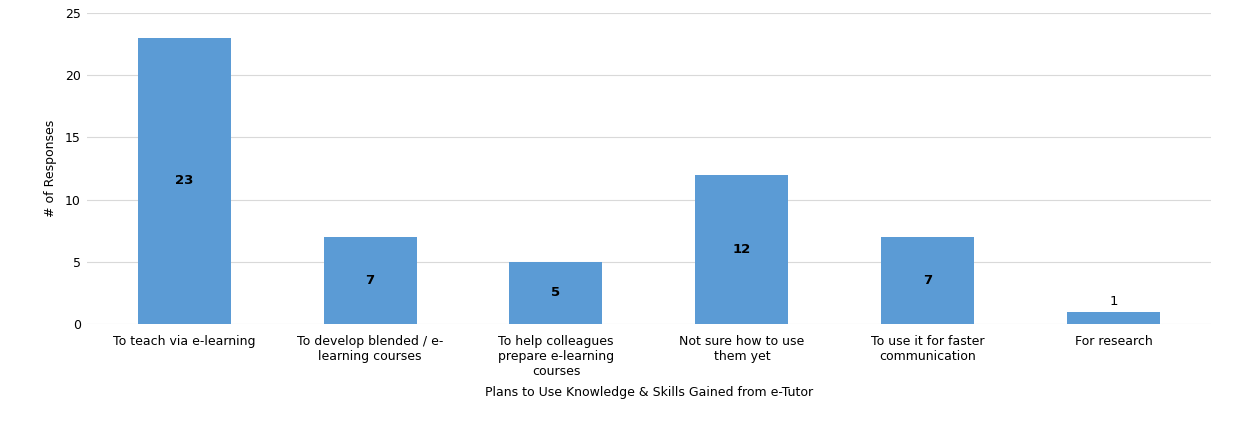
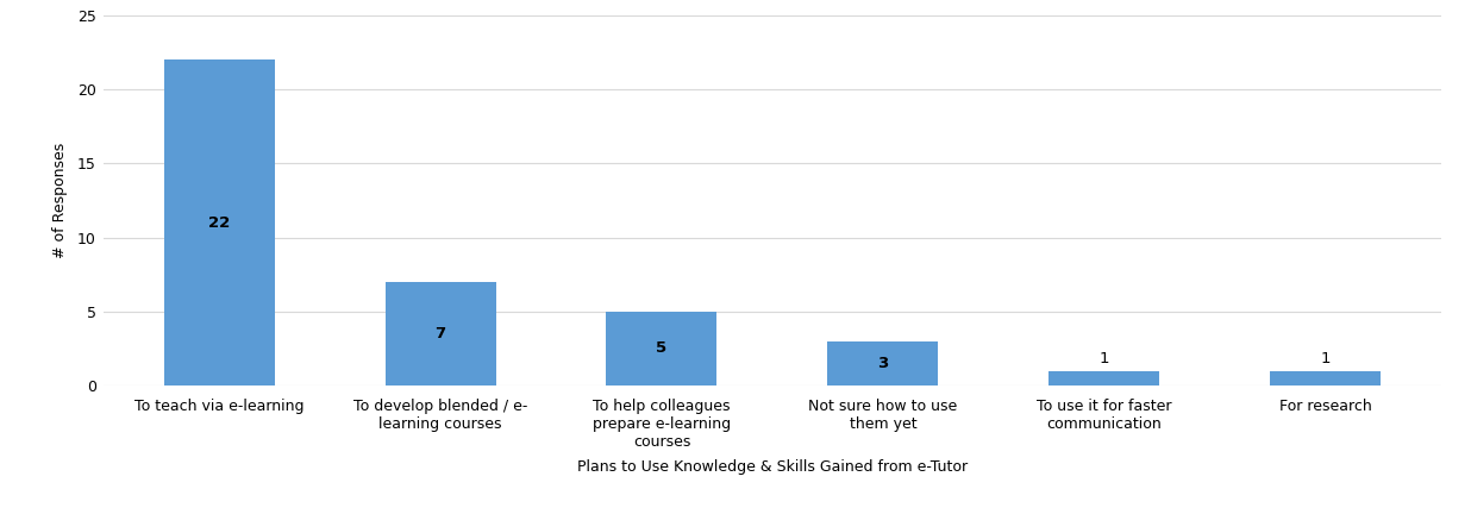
To teach via e-learning: 23 -> 22
Not sure how to use them yet: 12 -> 3
To use it for faster communication: 7 -> 1
